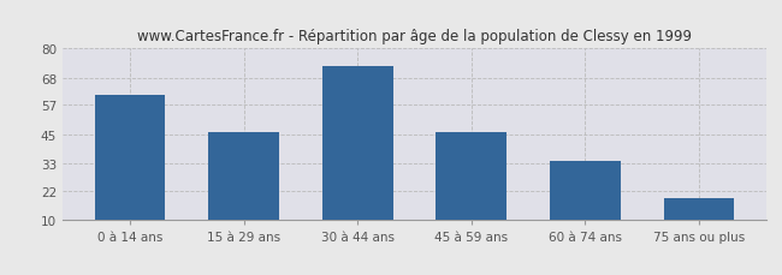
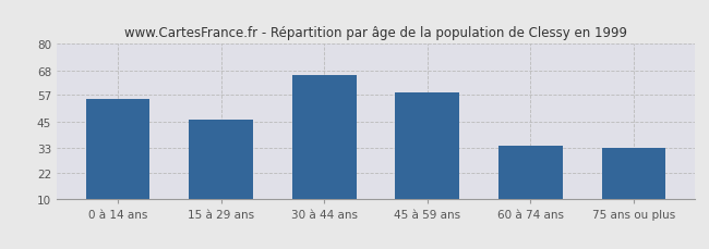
0 à 14 ans: 61 -> 55
30 à 44 ans: 73 -> 66
45 à 59 ans: 46 -> 58
75 ans ou plus: 19 -> 33
